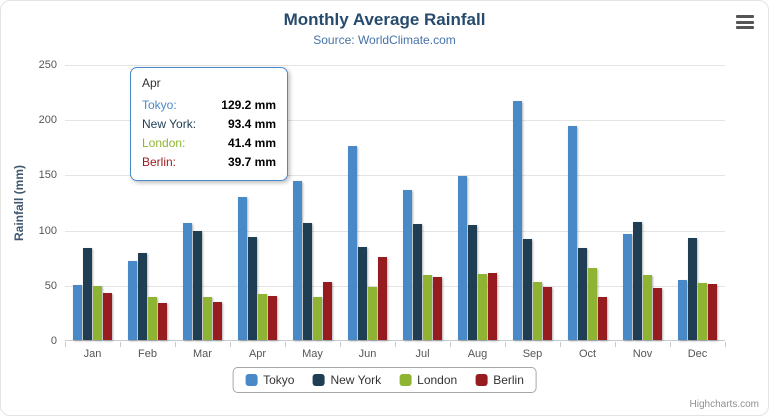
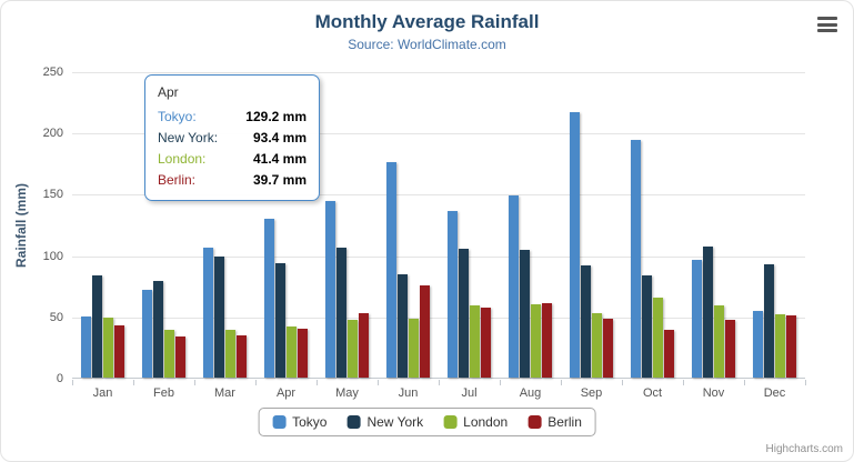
London/May: 39 -> 47
